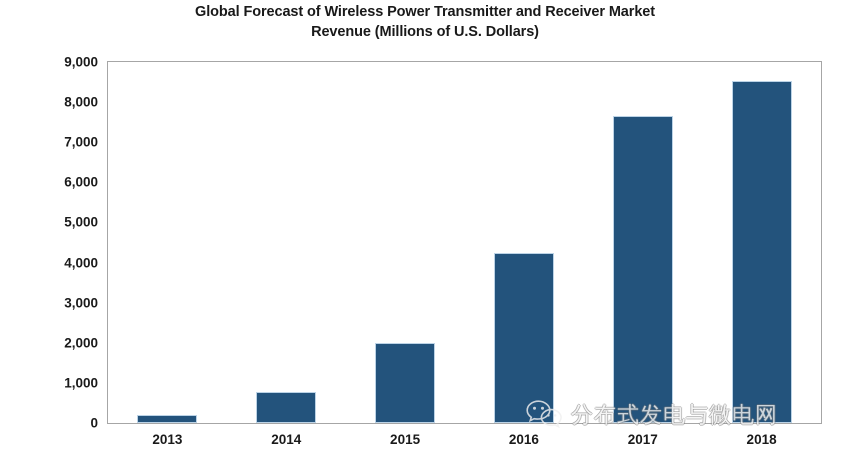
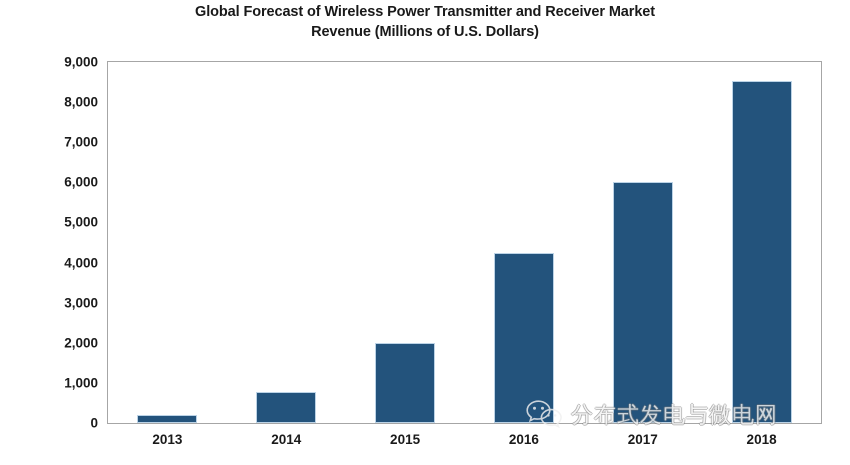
2017: 7600 -> 6000
